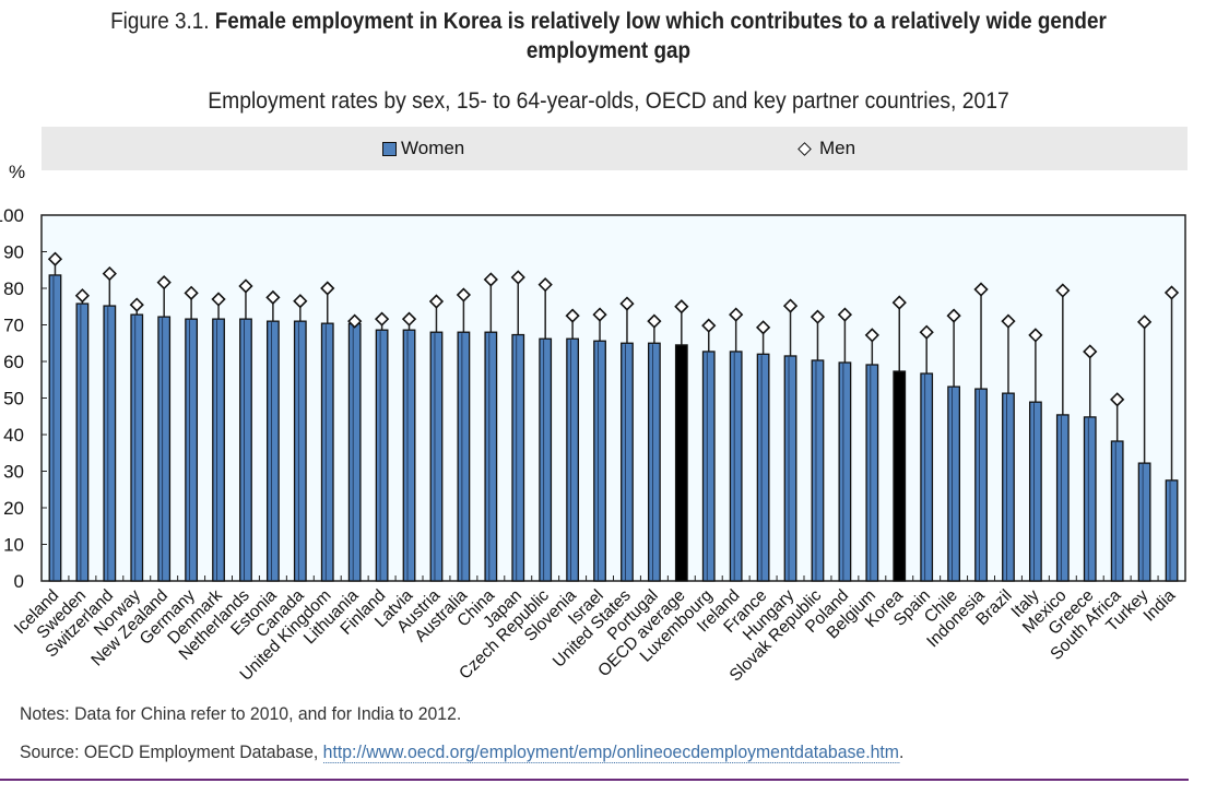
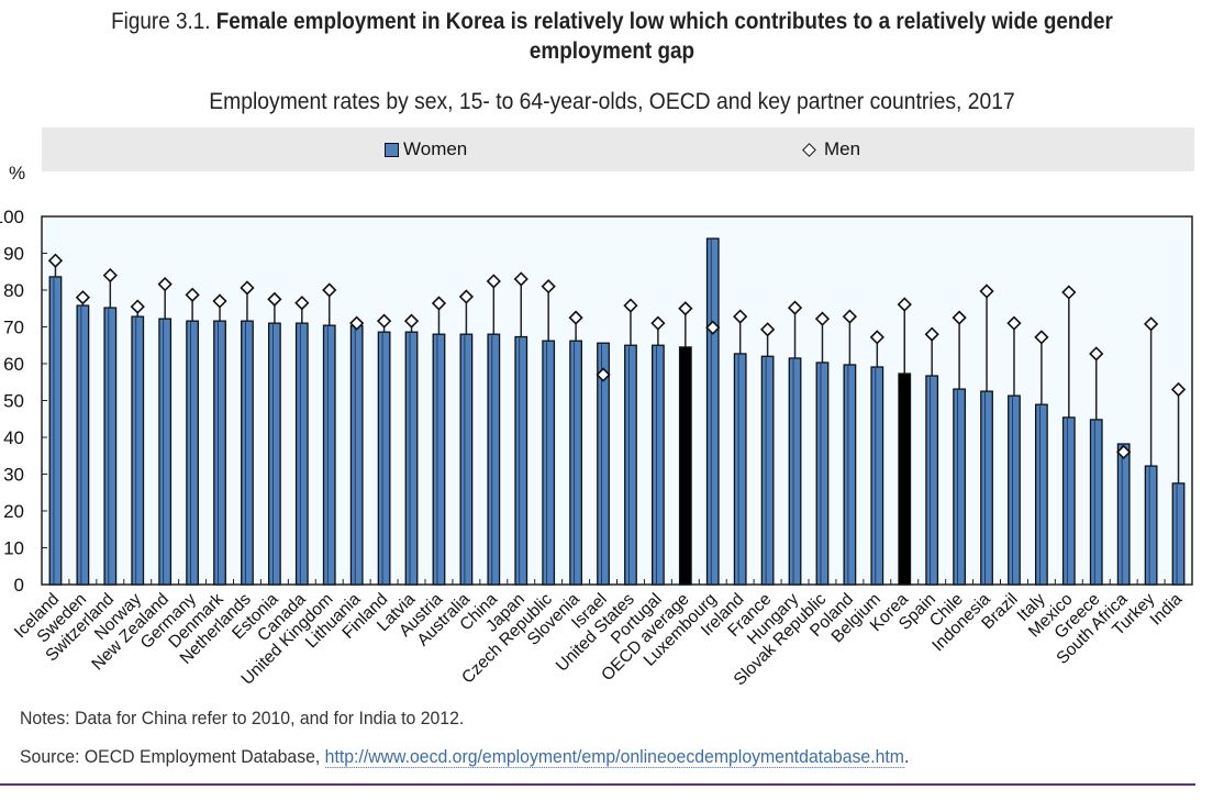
Men/Israel: 73 -> 57
Women/Luxembourg: 63 -> 94
Men/South Africa: 50 -> 36
Men/India: 79 -> 53
